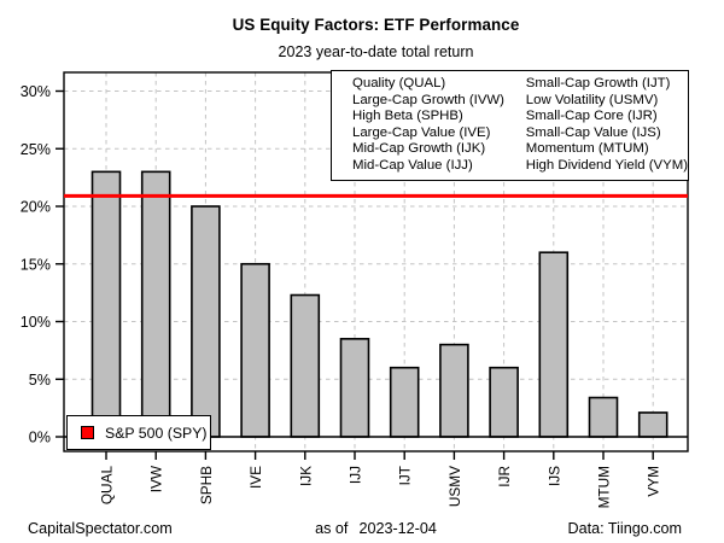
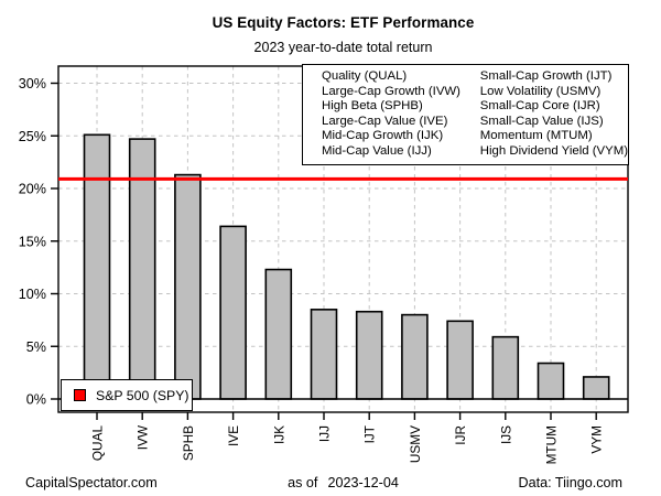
QUAL: 23% -> 25%
IVW: 23% -> 25%
SPHB: 20% -> 21%
IVE: 15% -> 16%
IJT: 6% -> 8%
IJR: 6% -> 7%
IJS: 16% -> 6%
